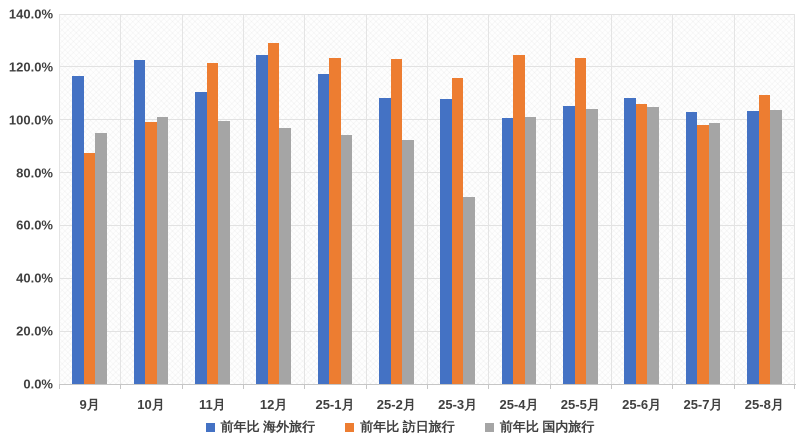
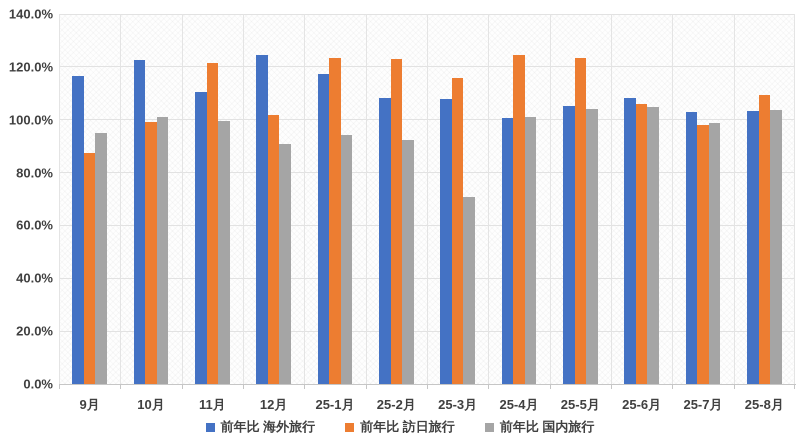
前年比 訪日旅行/12月: 129% -> 102%
前年比 国内旅行/12月: 97% -> 91%
